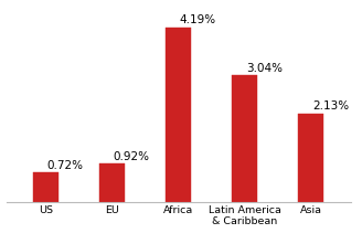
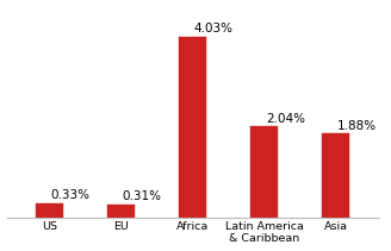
US: 0.72% -> 0.33%
EU: 0.92% -> 0.31%
Africa: 4.19% -> 4.03%
Latin America & Caribbean: 3.04% -> 2.04%
Asia: 2.13% -> 1.88%
